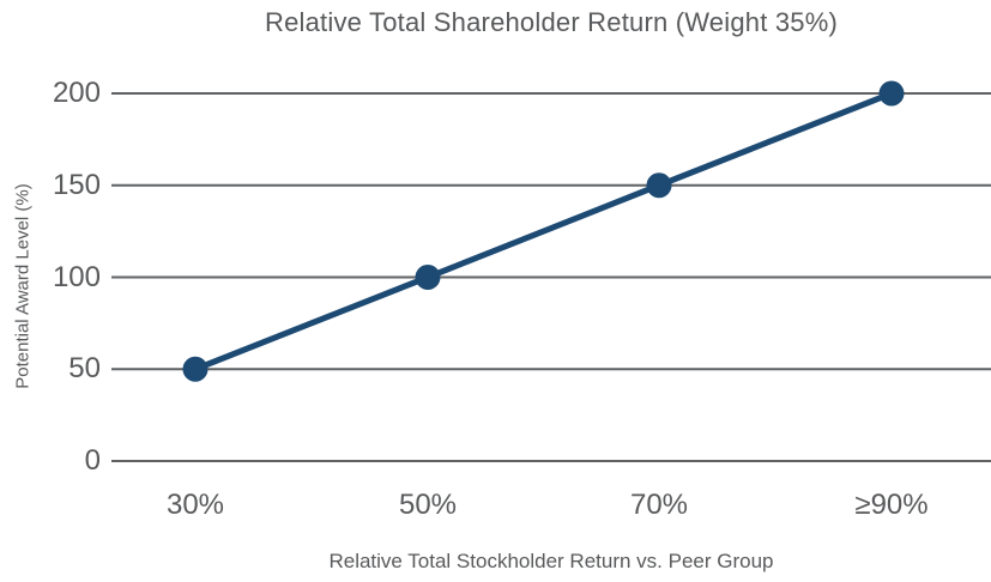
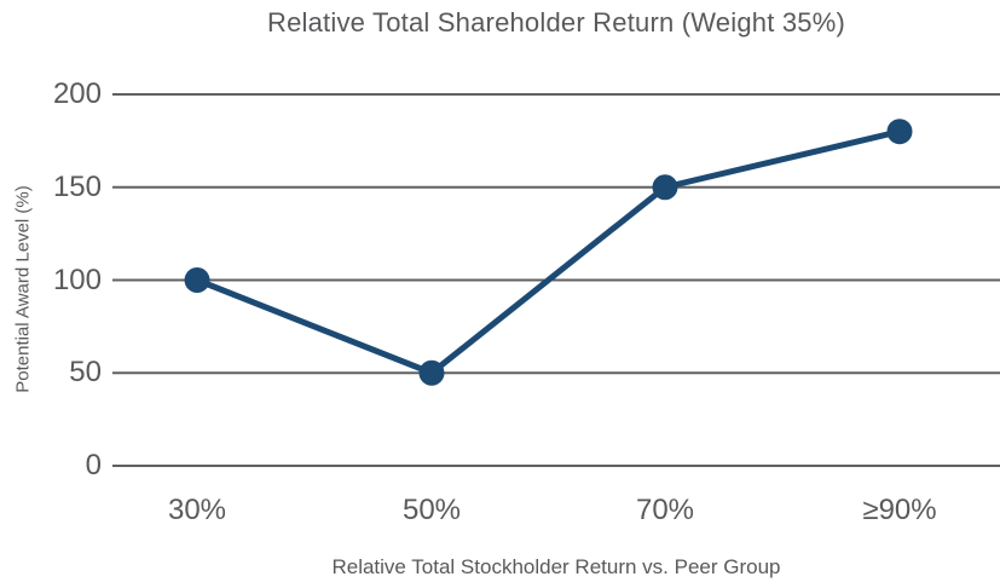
30%: 50 -> 100
50%: 100 -> 50
≥90%: 200 -> 180
